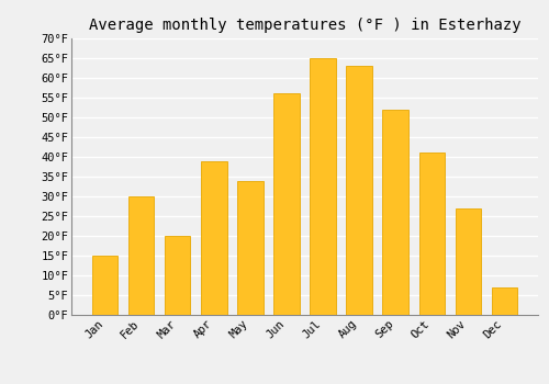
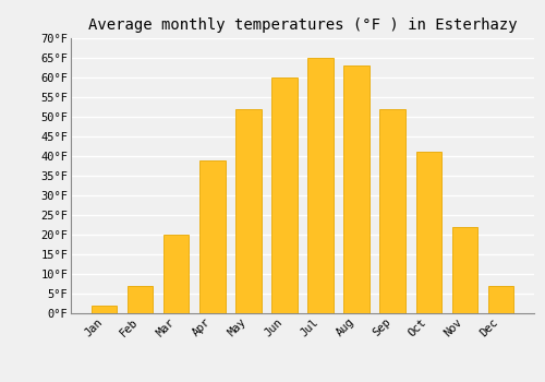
Jan: 15°F -> 2°F
Feb: 30°F -> 7°F
May: 34°F -> 52°F
Jun: 56°F -> 60°F
Nov: 27°F -> 22°F
